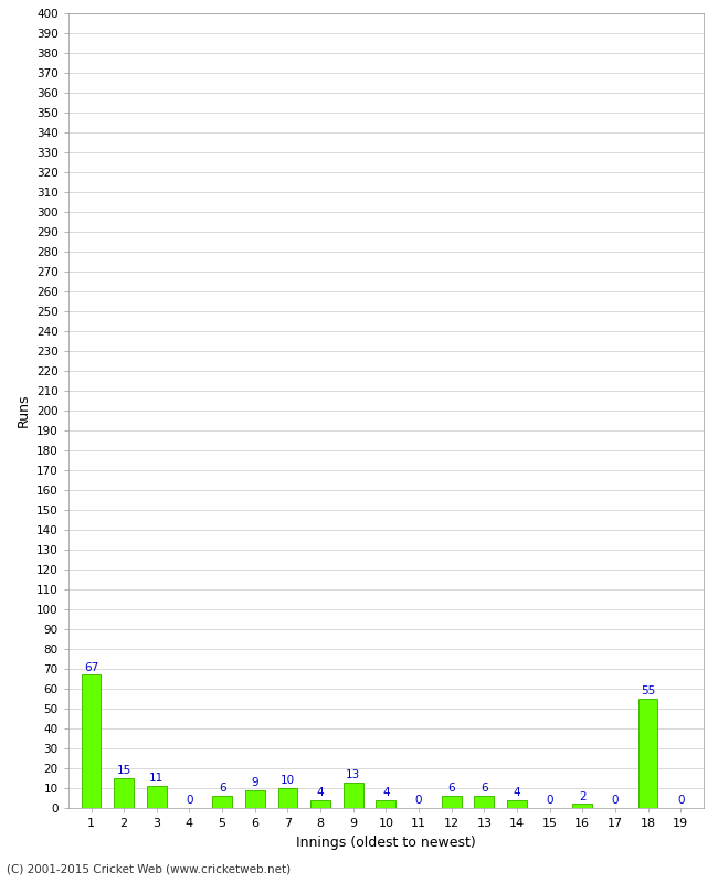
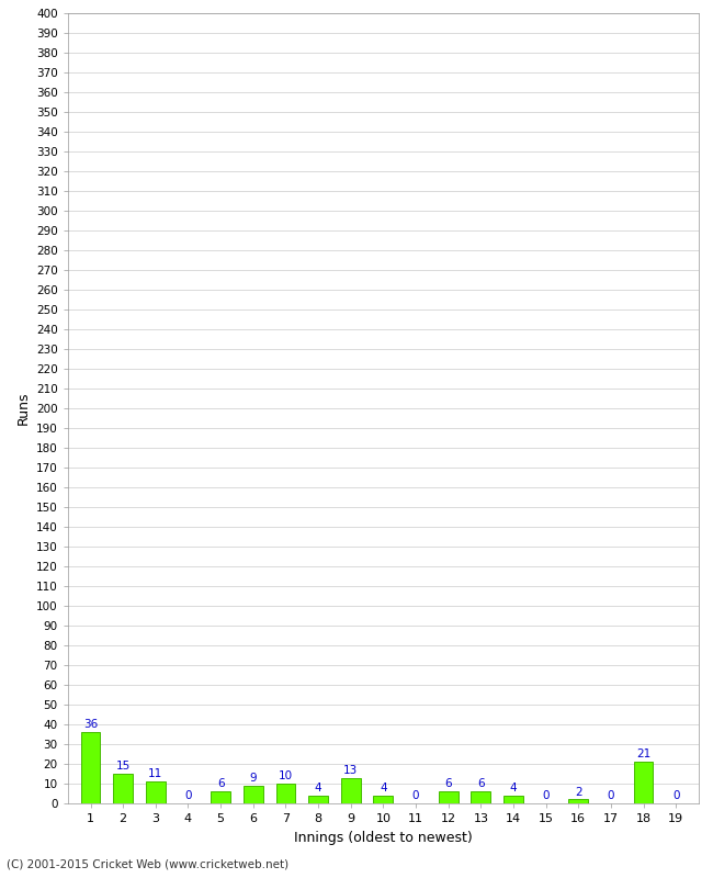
1: 67 -> 36
18: 55 -> 21
